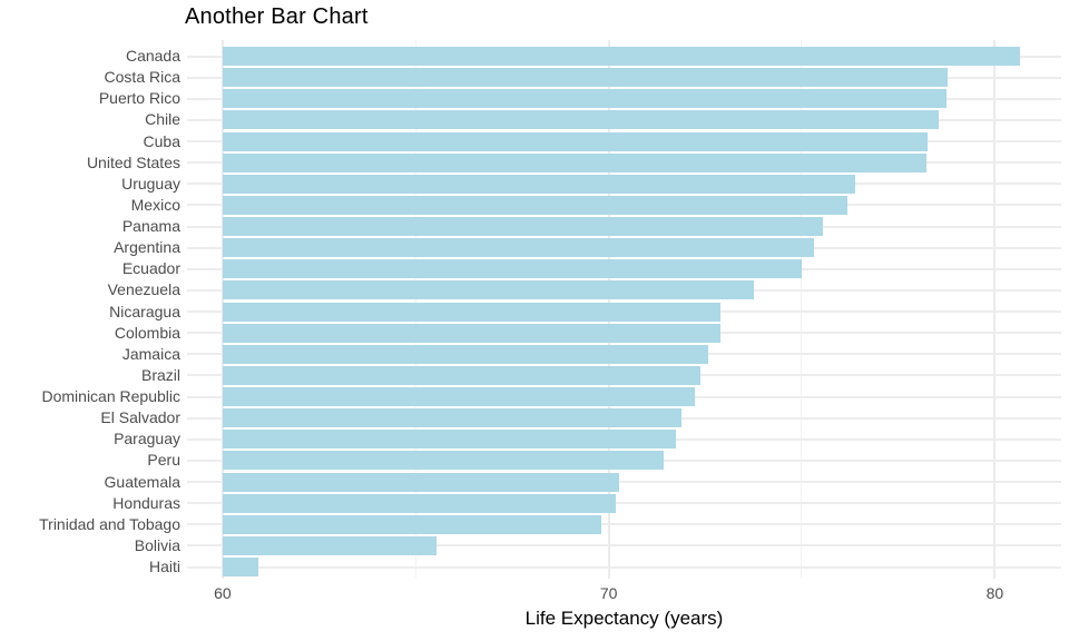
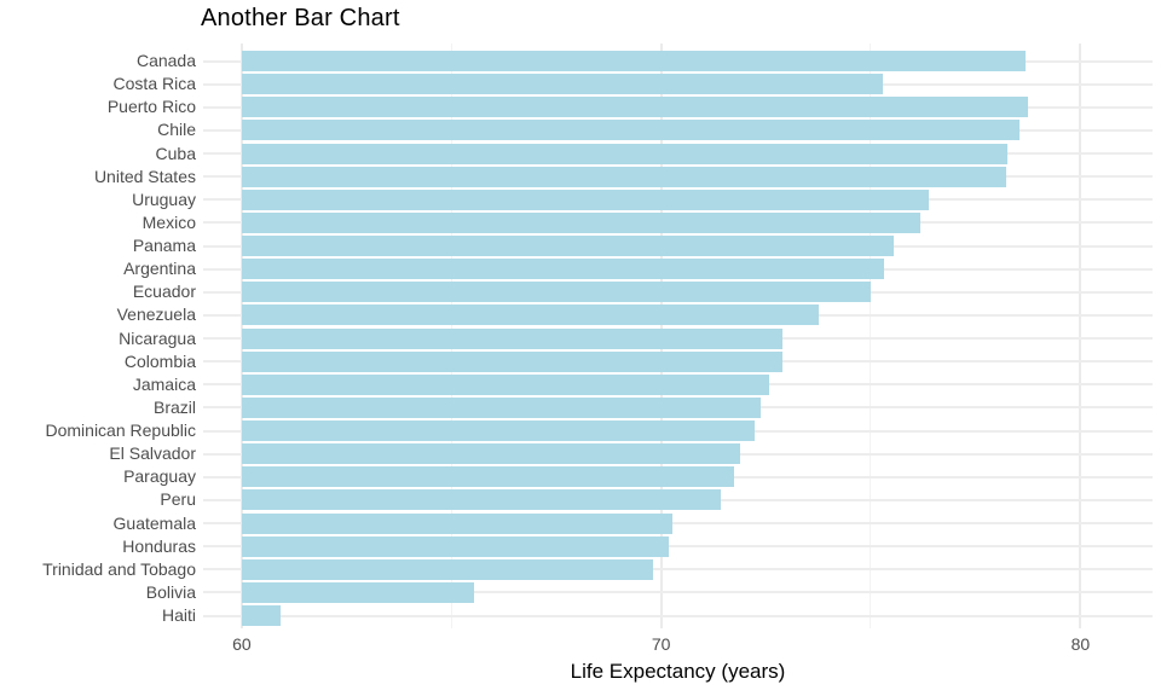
Canada: 80.7 -> 78.7
Costa Rica: 78.8 -> 75.3
